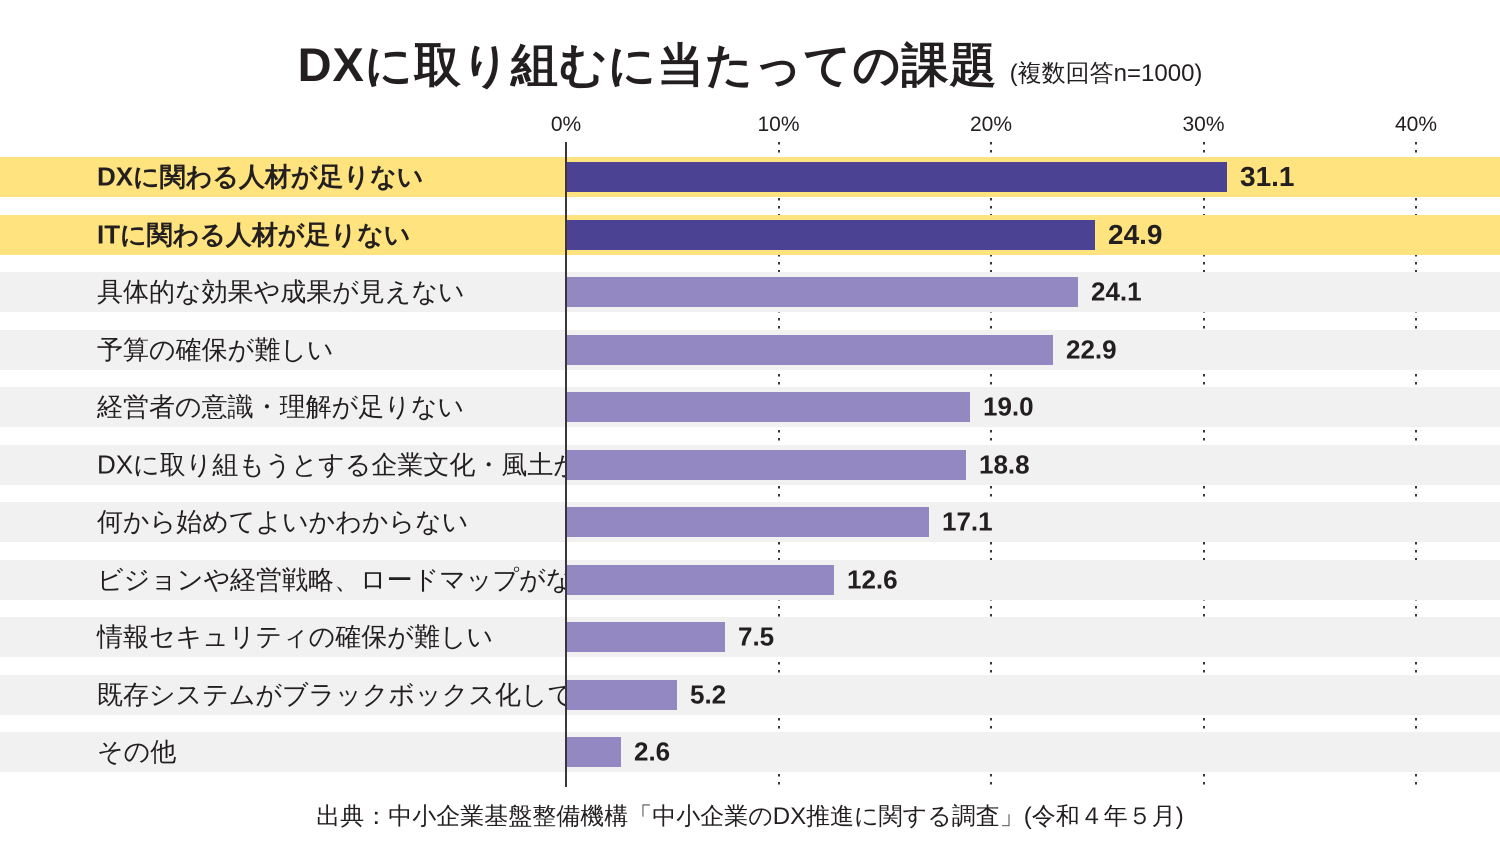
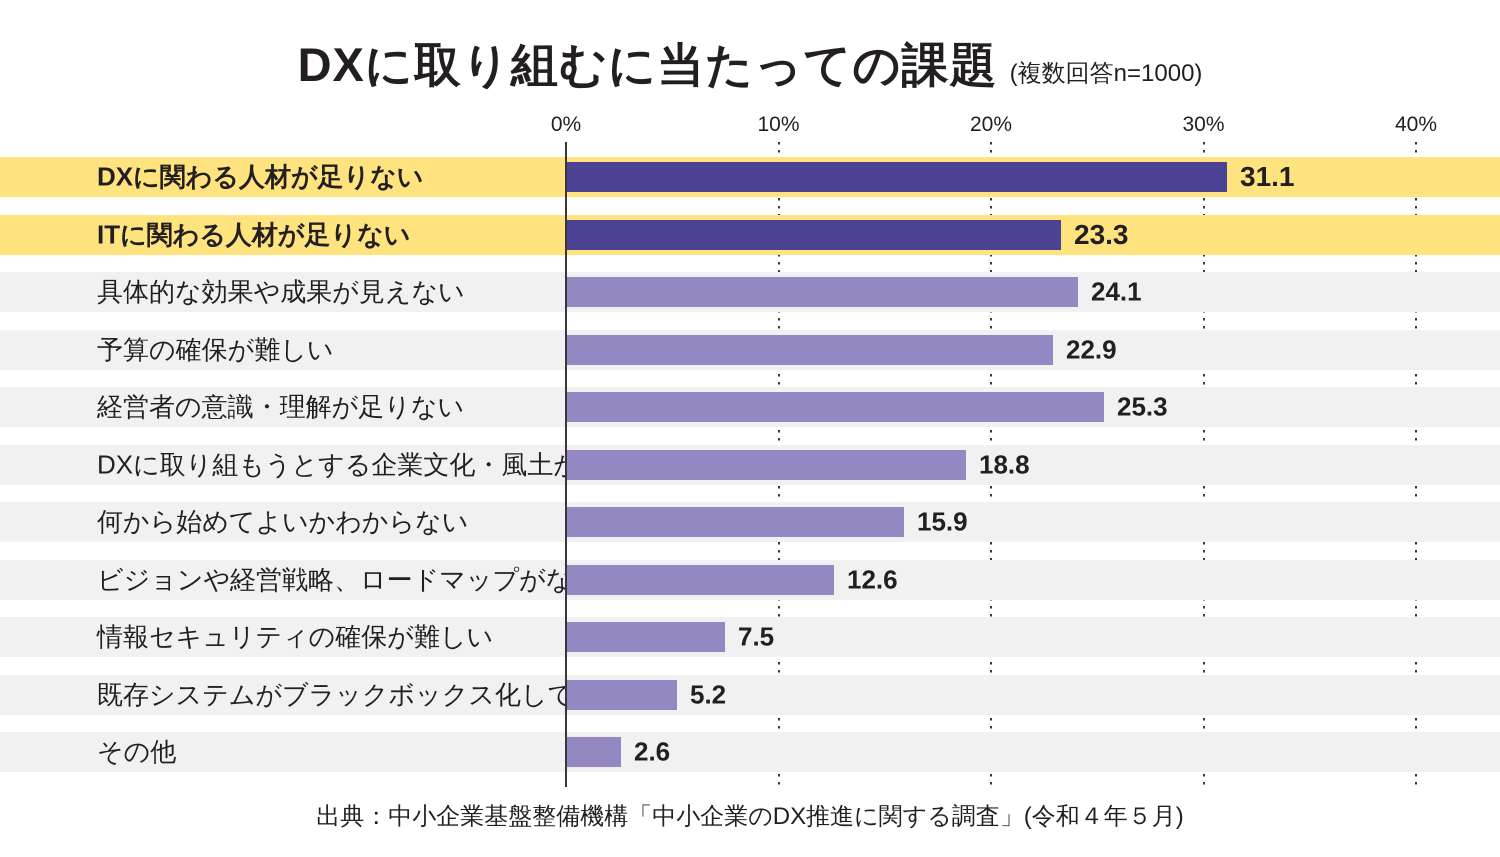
ITに関わる人材が足りない: 24.9 -> 23.3
経営者の意識・理解が足りない: 19.0 -> 25.3
何から始めてよいかわからない: 17.1 -> 15.9
